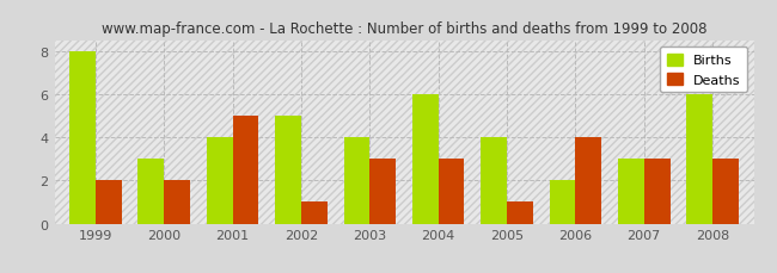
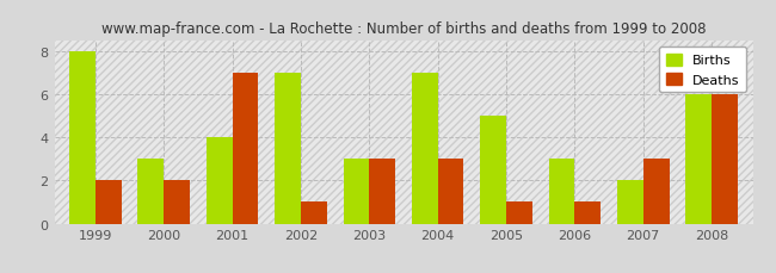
Deaths/2001: 5 -> 7
Births/2002: 5 -> 7
Births/2003: 4 -> 3
Births/2004: 6 -> 7
Births/2005: 4 -> 5
Births/2006: 2 -> 3
Deaths/2006: 4 -> 1
Births/2007: 3 -> 2
Deaths/2008: 3 -> 6
